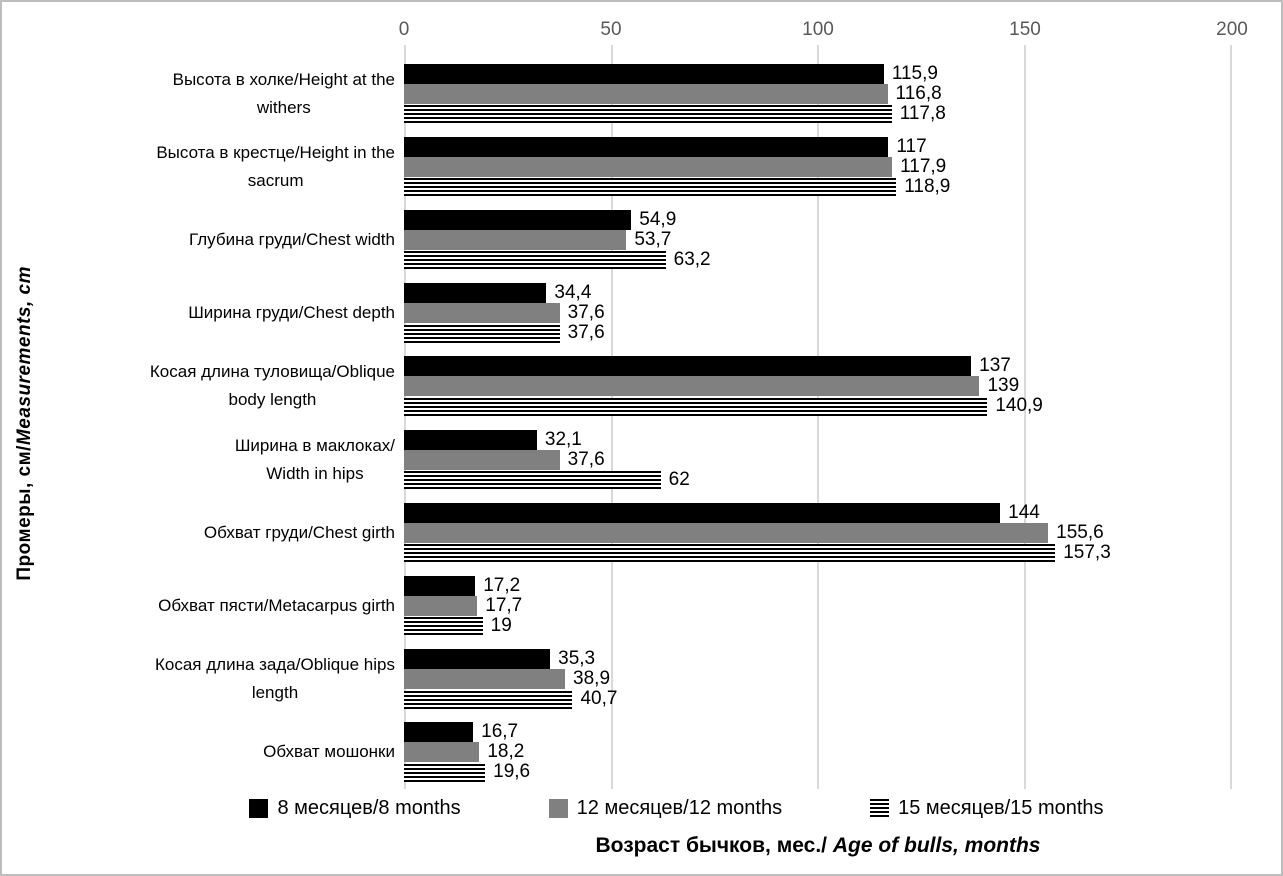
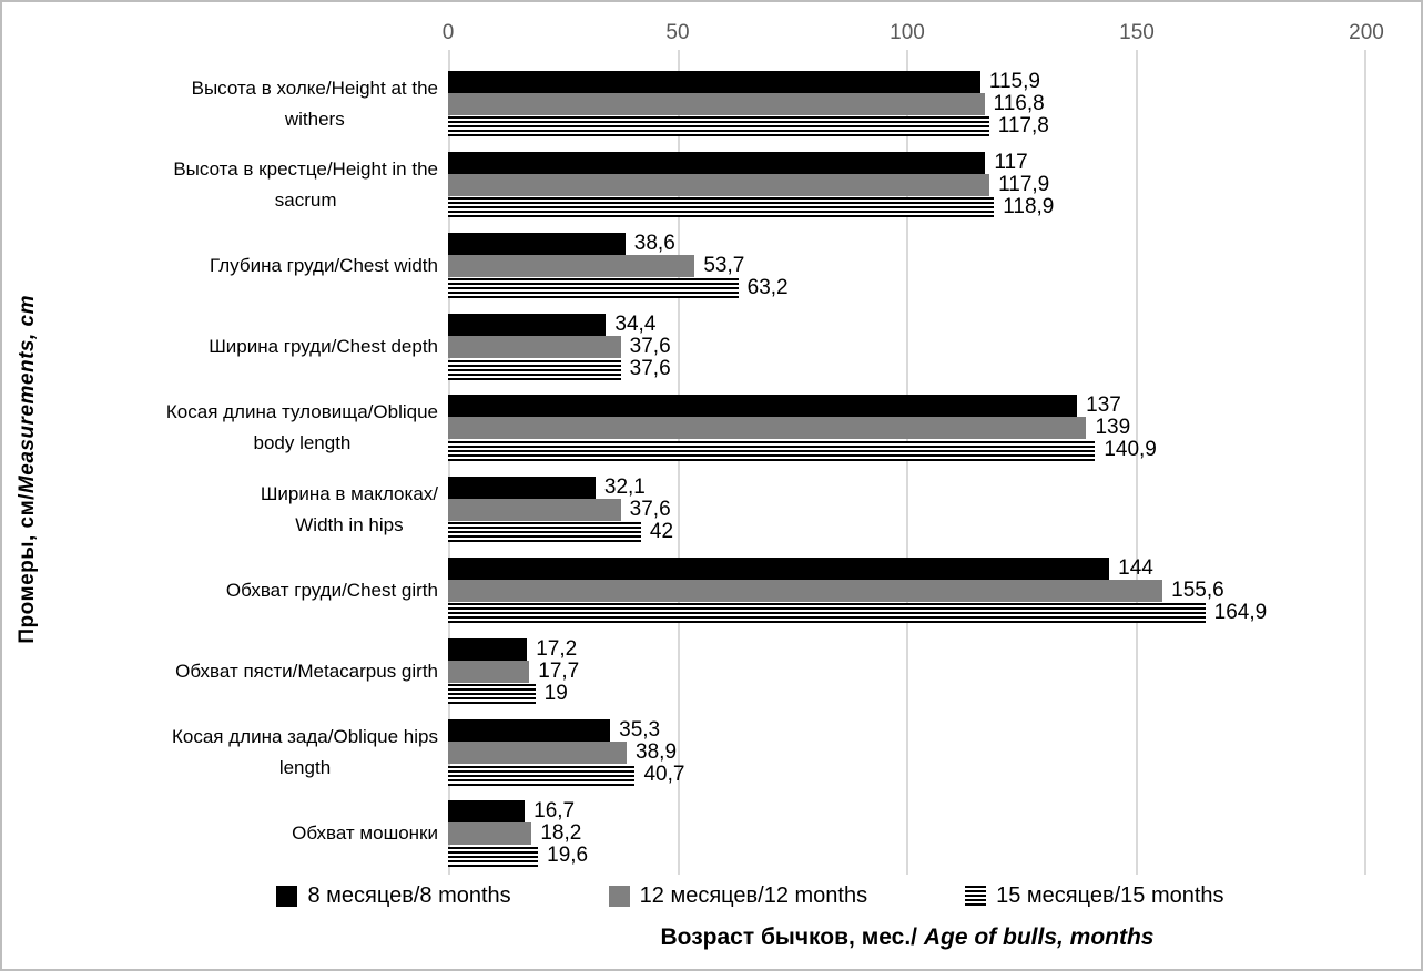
8 месяцев/8 months/Глубина груди/Chest width: 54,9 -> 38,6
15 месяцев/15 months/Ширина в маклоках/ Width in hips: 62 -> 42
15 месяцев/15 months/Обхват груди/Chest girth: 157,3 -> 164,9
